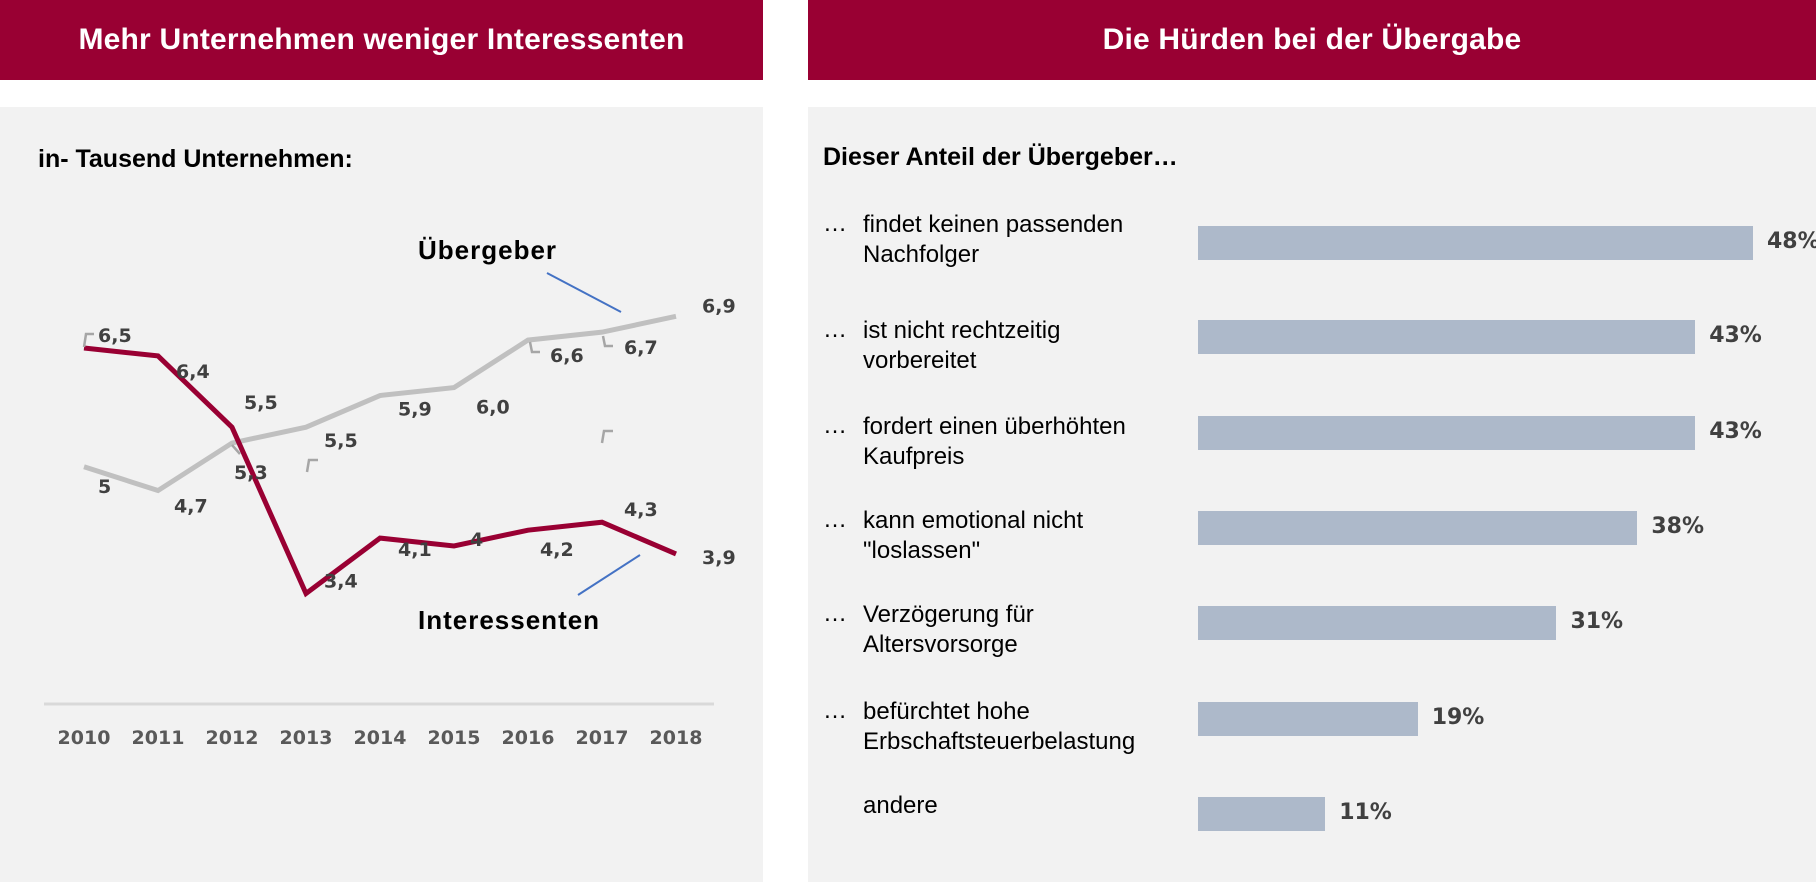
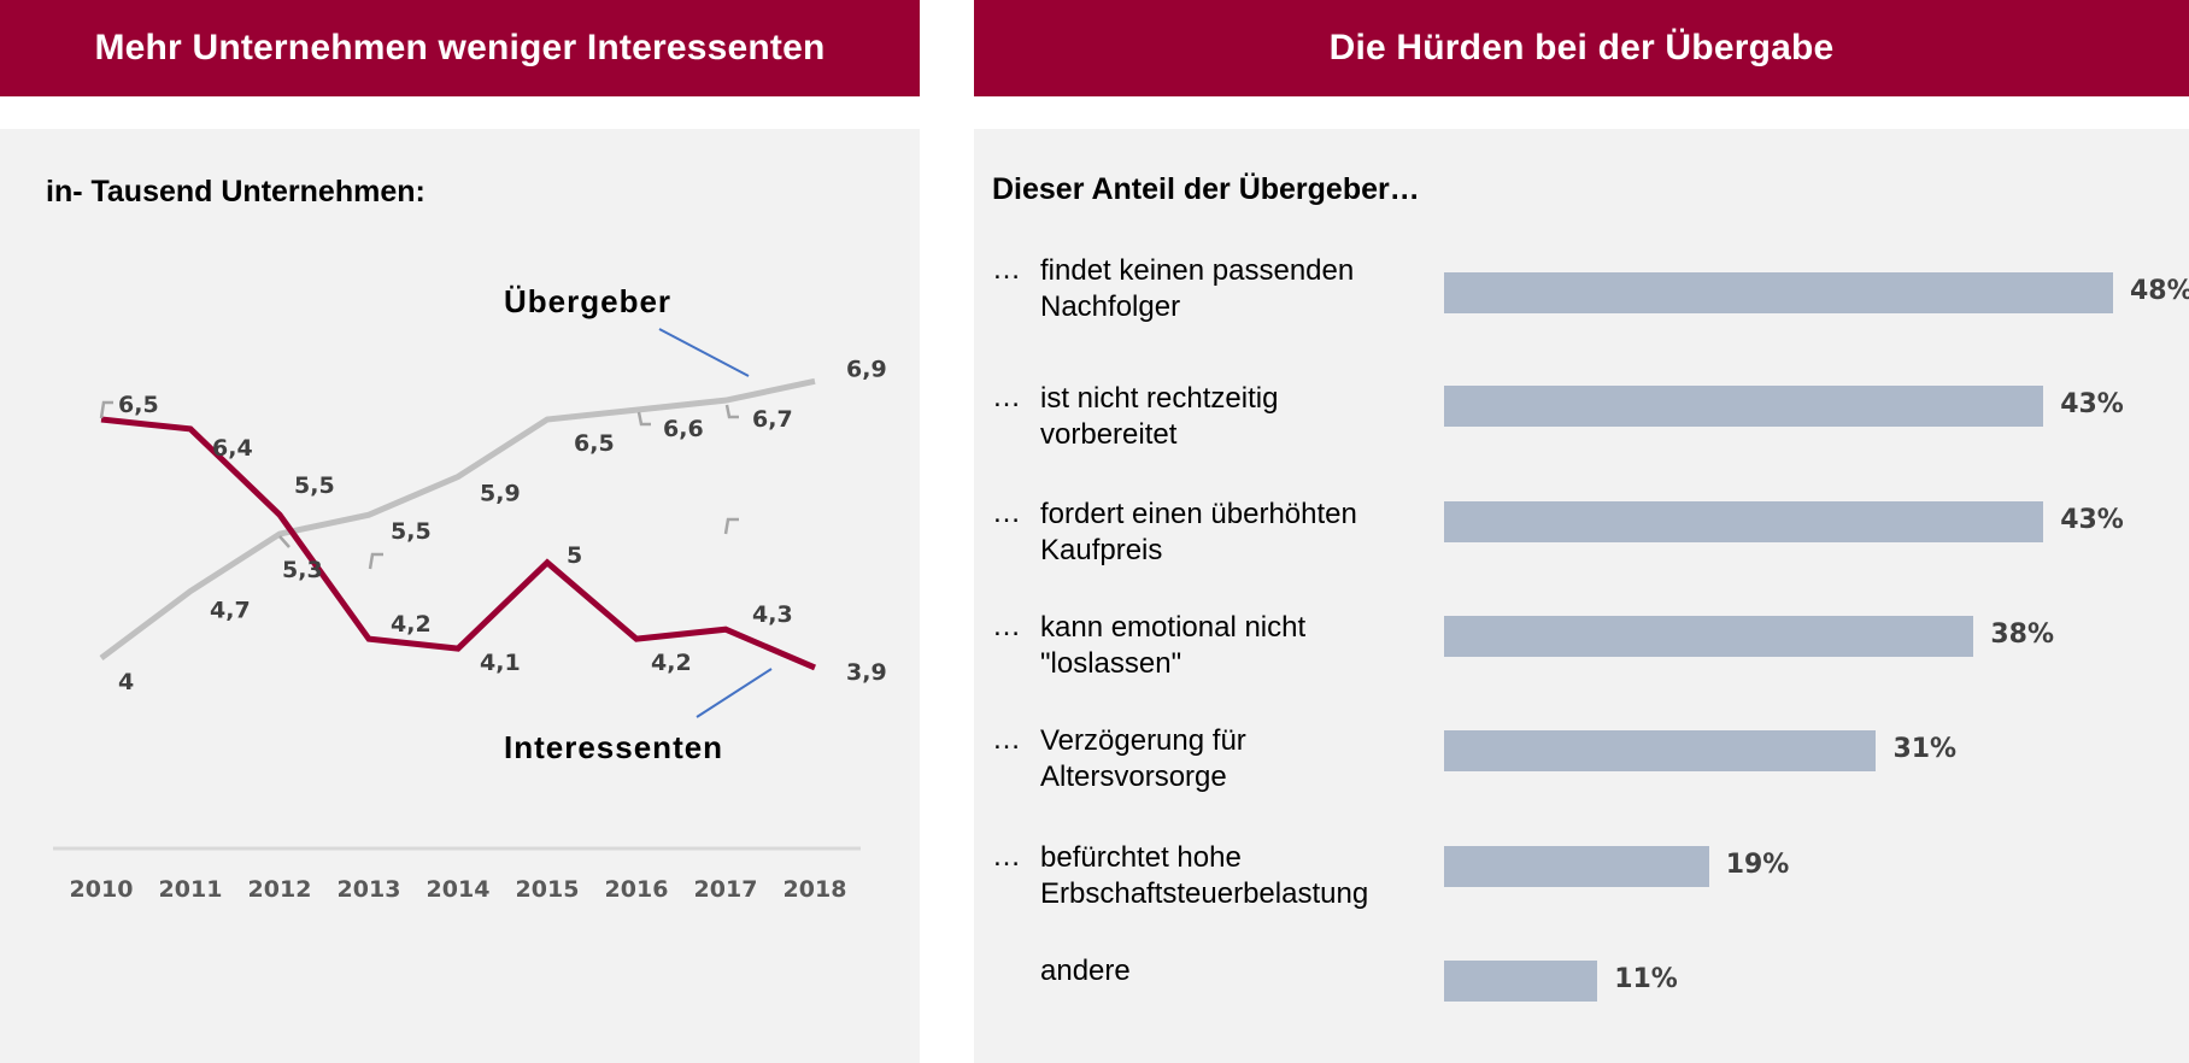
in- Tausend Unternehmen:/Übergeber/2010: 5 -> 4
in- Tausend Unternehmen:/Interessenten/2013: 3,4 -> 4,2
in- Tausend Unternehmen:/Übergeber/2015: 6,0 -> 6,5
in- Tausend Unternehmen:/Interessenten/2015: 4 -> 5
